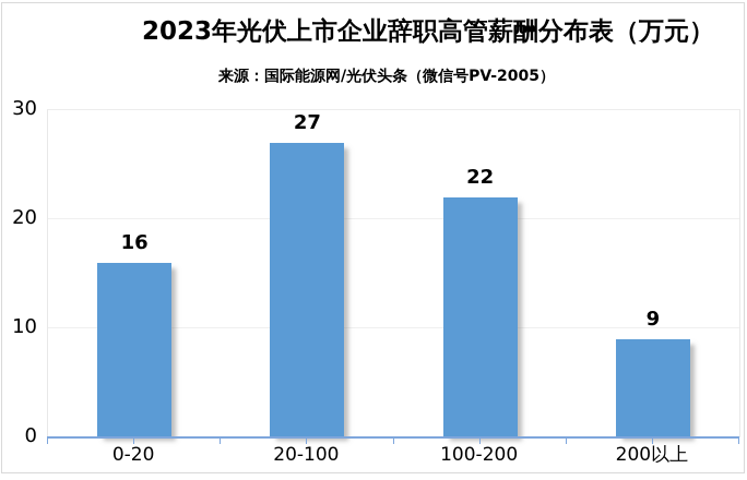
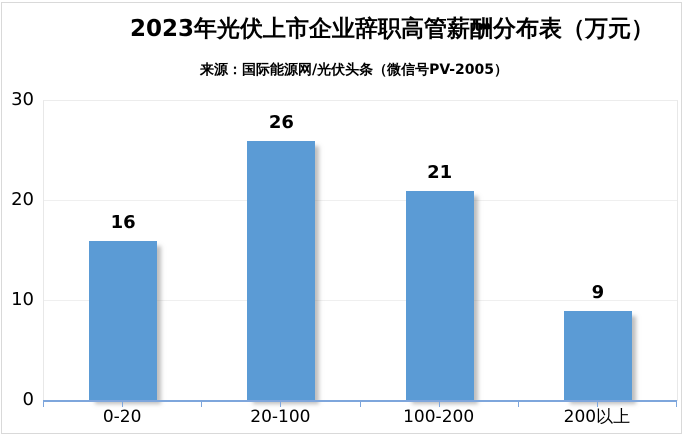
20-100: 27 -> 26
100-200: 22 -> 21
